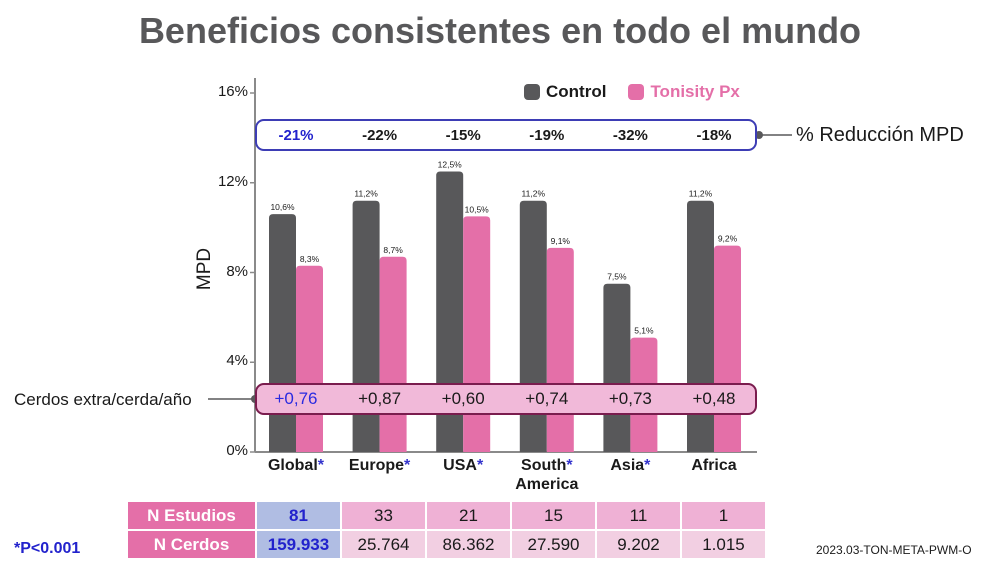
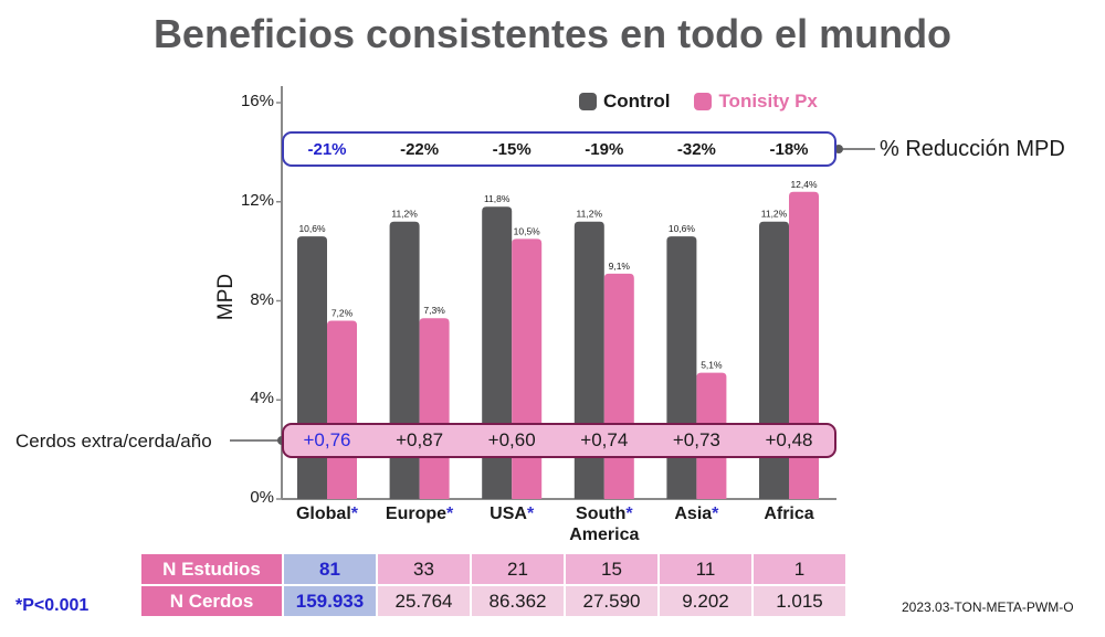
Tonisity Px/Global: 8,3% -> 7,2%
Tonisity Px/Europe: 8,7% -> 7,3%
Control/USA: 12,5% -> 11,8%
Control/Asia: 7,5% -> 10,6%
Tonisity Px/Africa: 9,2% -> 12,4%
